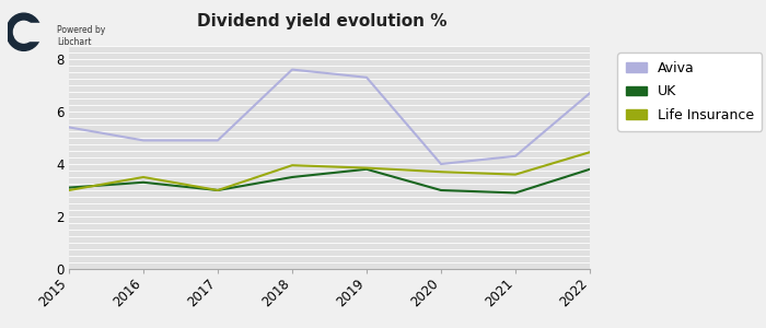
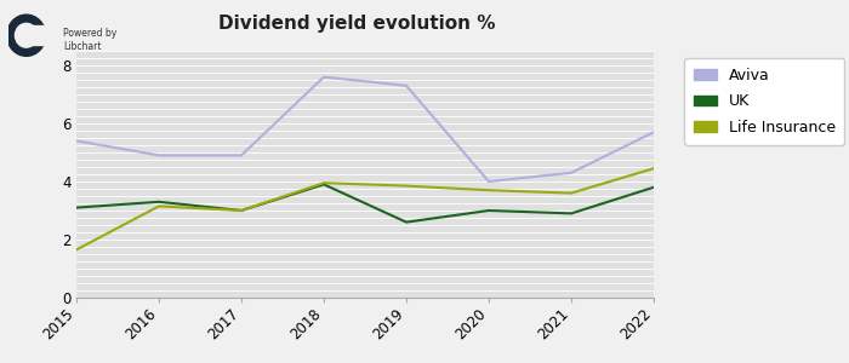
Life Insurance/2015: 3.00 -> 1.65
Life Insurance/2016: 3.50 -> 3.15
UK/2018: 3.5 -> 3.9
UK/2019: 3.8 -> 2.6
Aviva/2022: 6.7 -> 5.7
